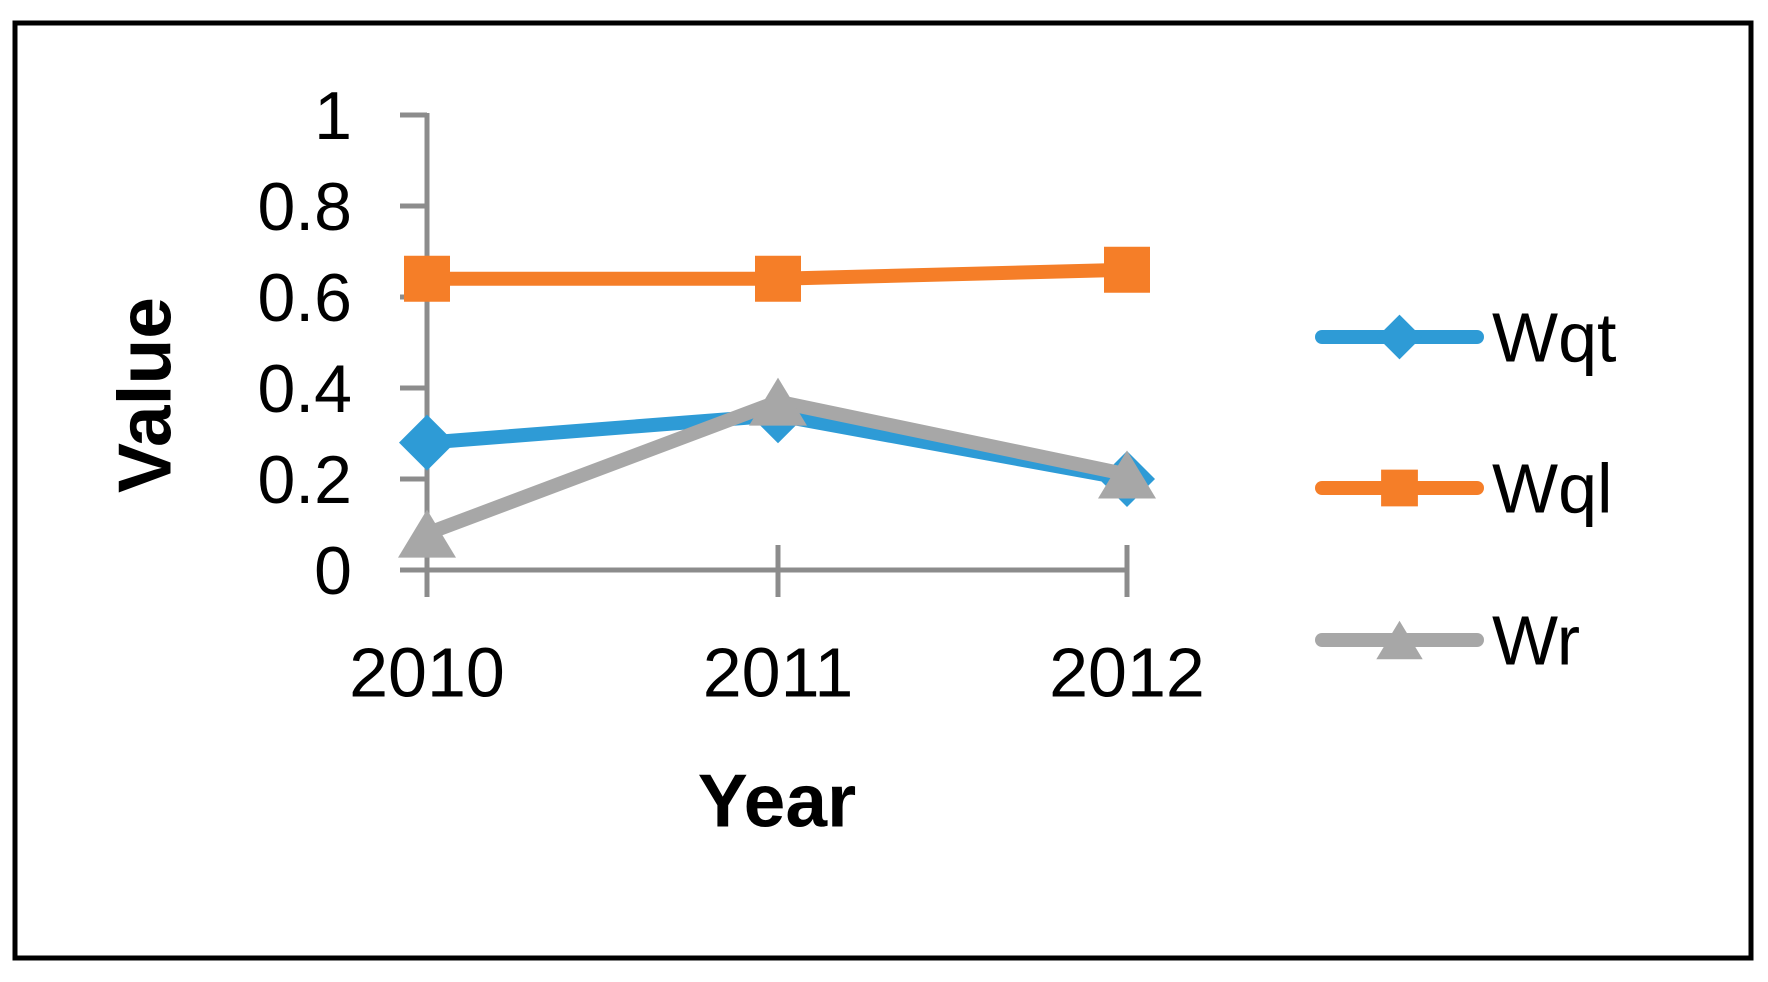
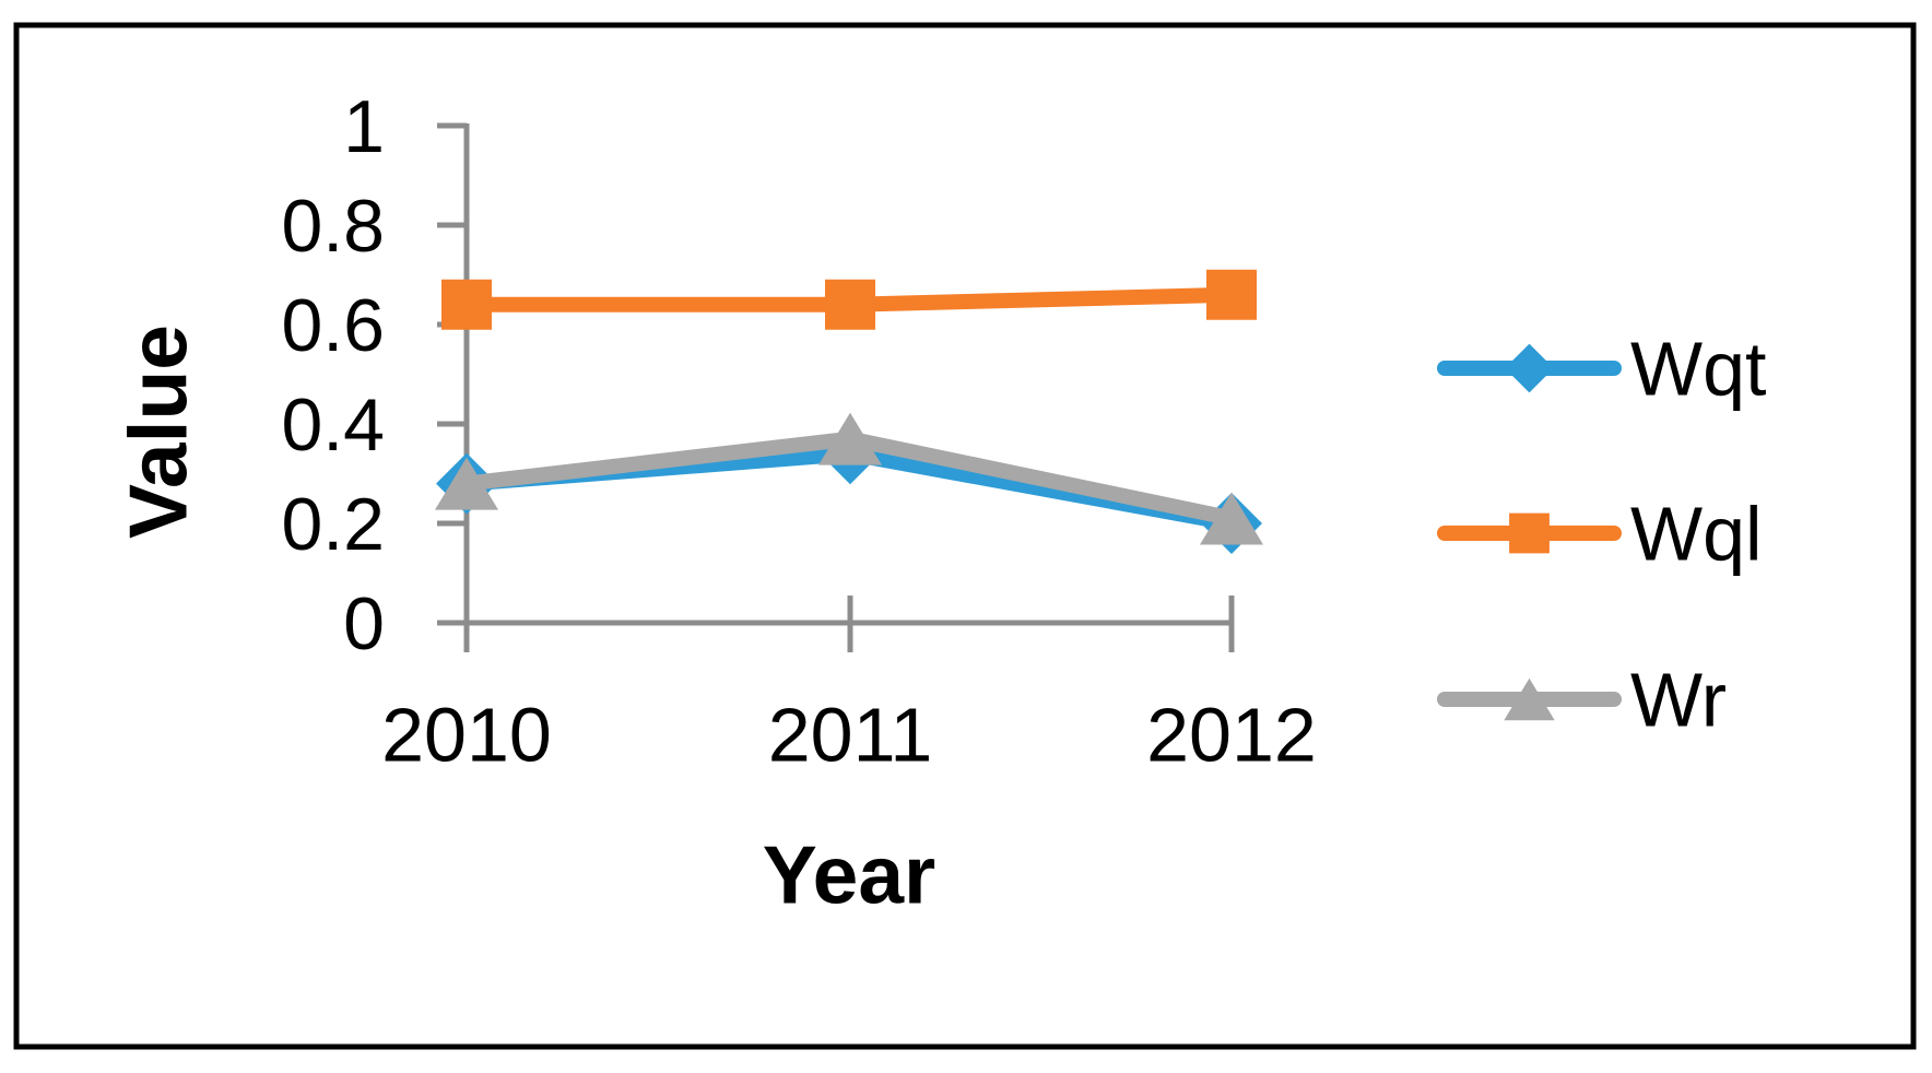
Wr/2010: 0.08 -> 0.28
